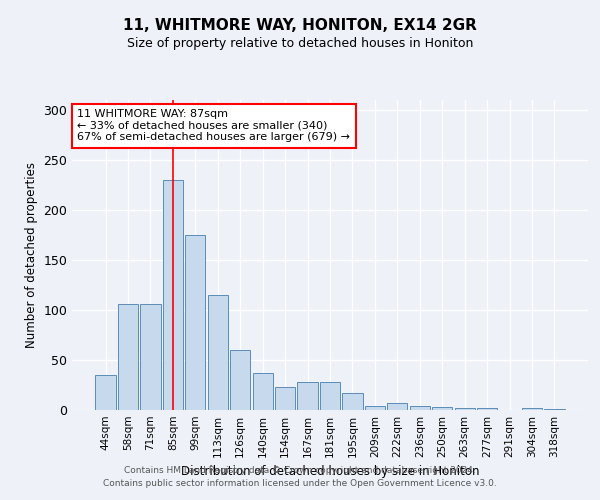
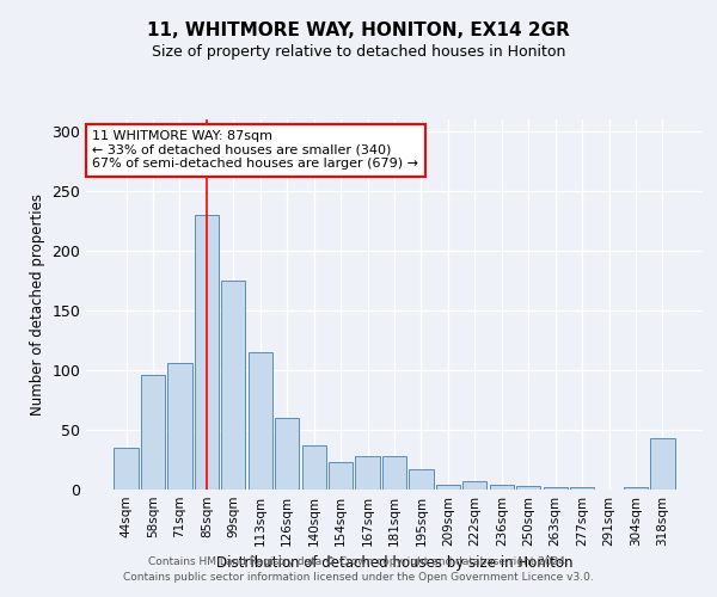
58sqm: 106 -> 96
318sqm: 1 -> 43
